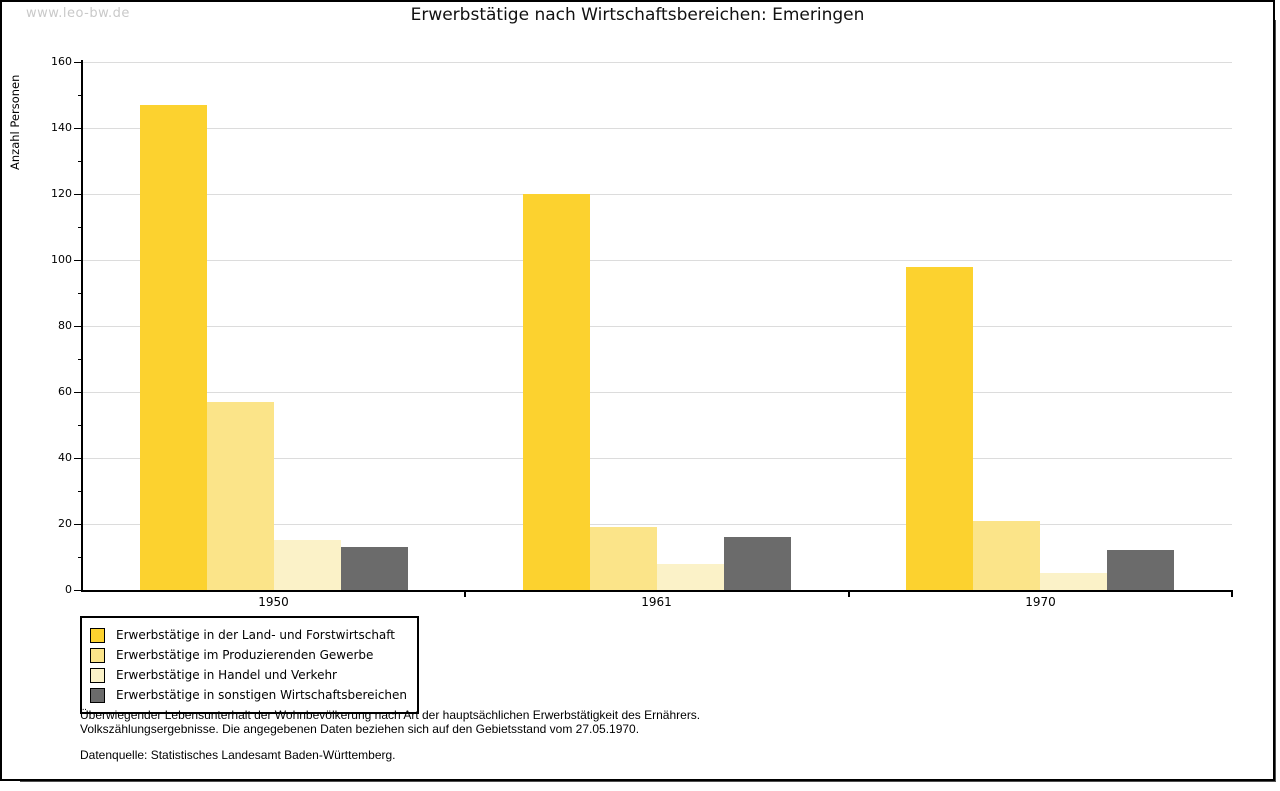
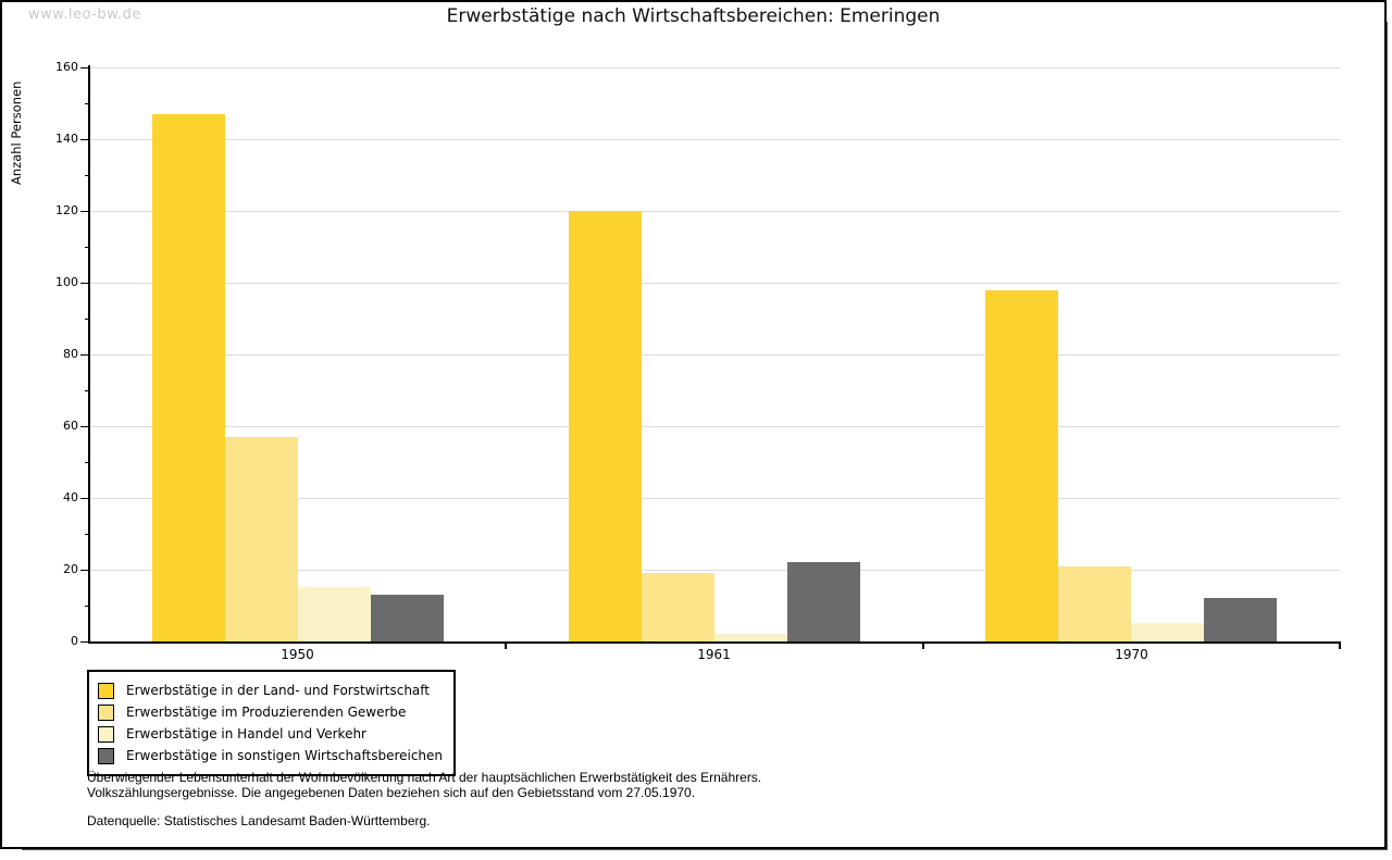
Erwerbstätige in Handel und Verkehr/1961: 8 -> 2
Erwerbstätige in sonstigen Wirtschaftsbereichen/1961: 16 -> 22
